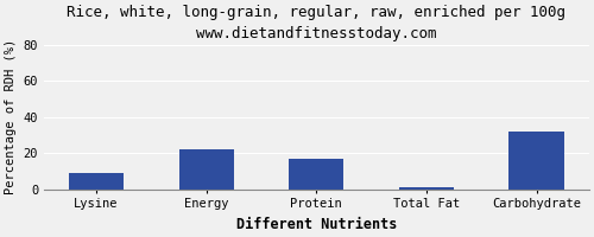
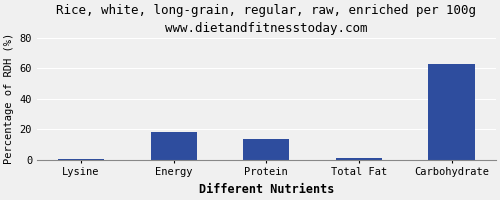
Lysine: 9 -> 0
Energy: 22 -> 18
Protein: 17 -> 14
Carbohydrate: 32 -> 62
